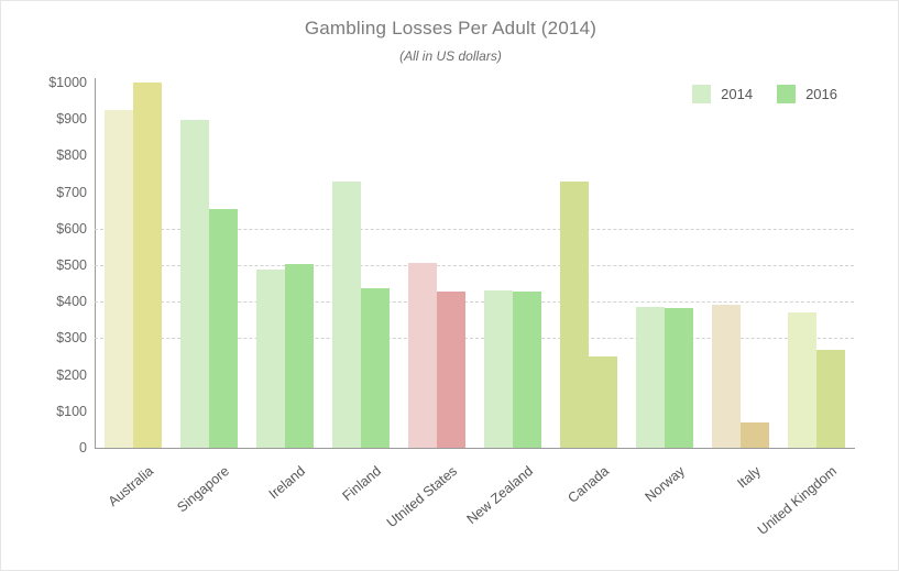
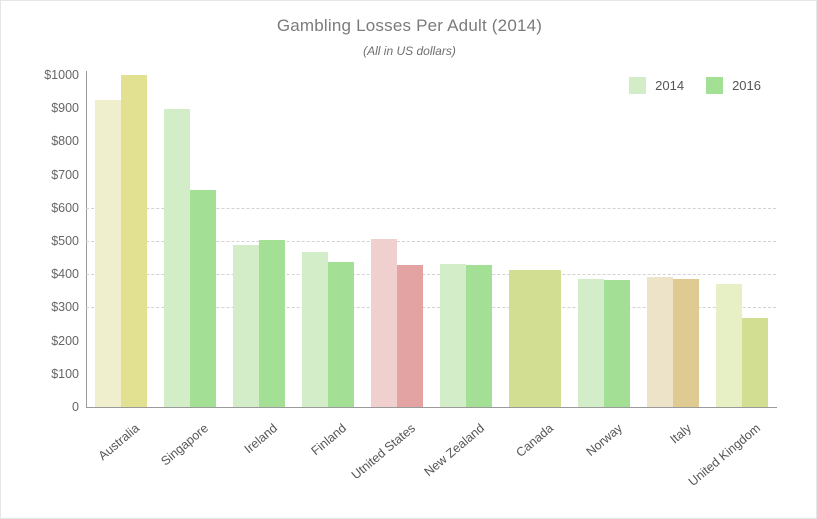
2014/Finland: $730 -> $470
2014/Canada: $730 -> $410
2016/Canada: $250 -> $410
2016/Italy: $70 -> $380
